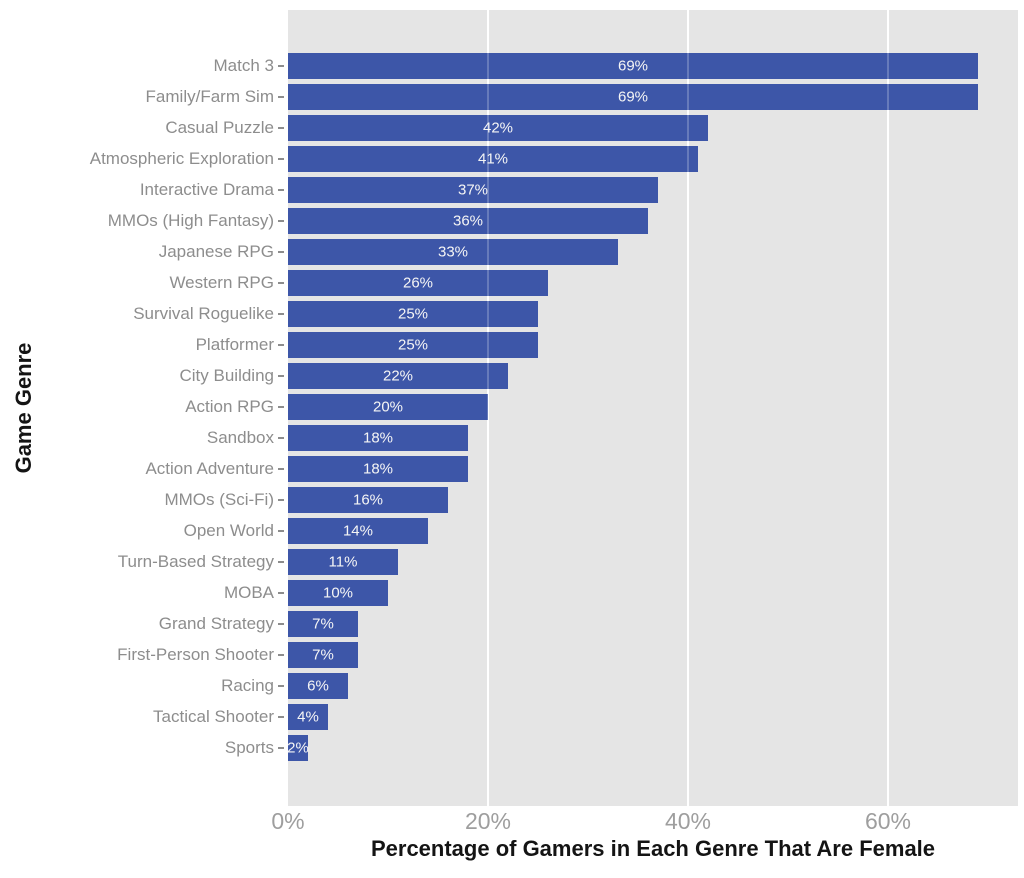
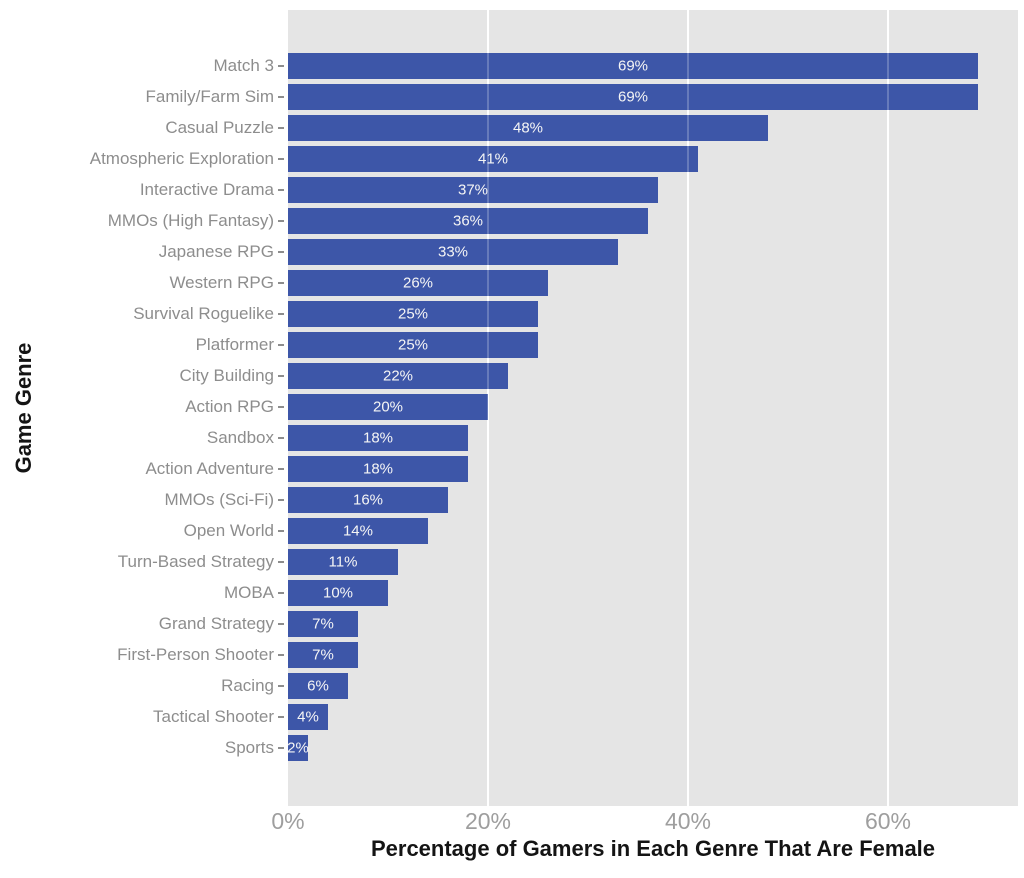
Casual Puzzle: 42% -> 48%
